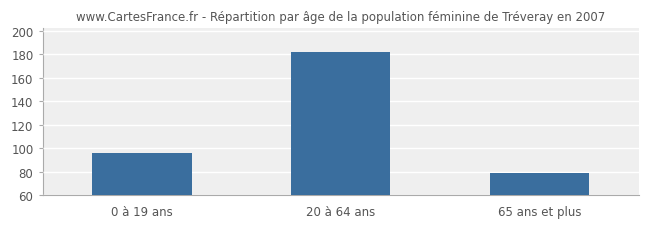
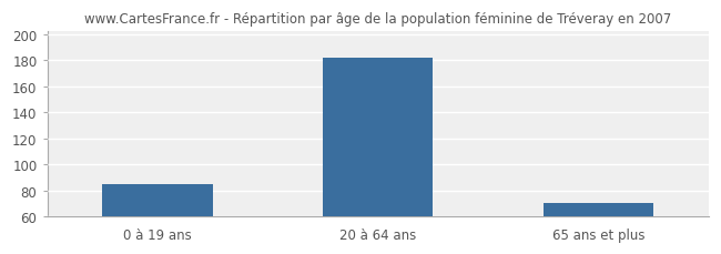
0 à 19 ans: 96 -> 85
65 ans et plus: 79 -> 70
